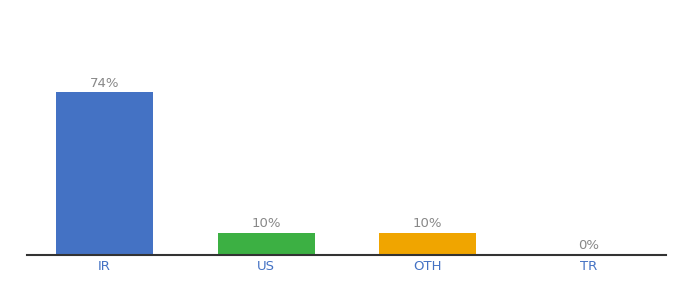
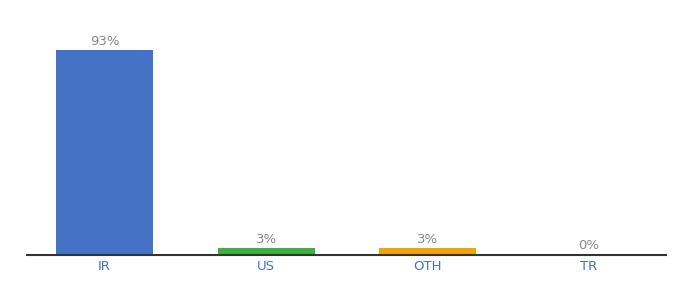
IR: 74% -> 93%
US: 10% -> 3%
OTH: 10% -> 3%
